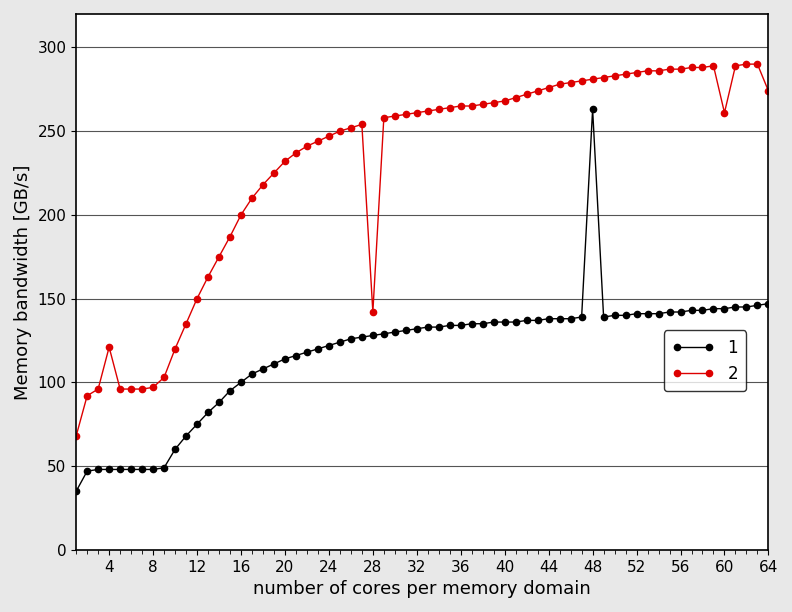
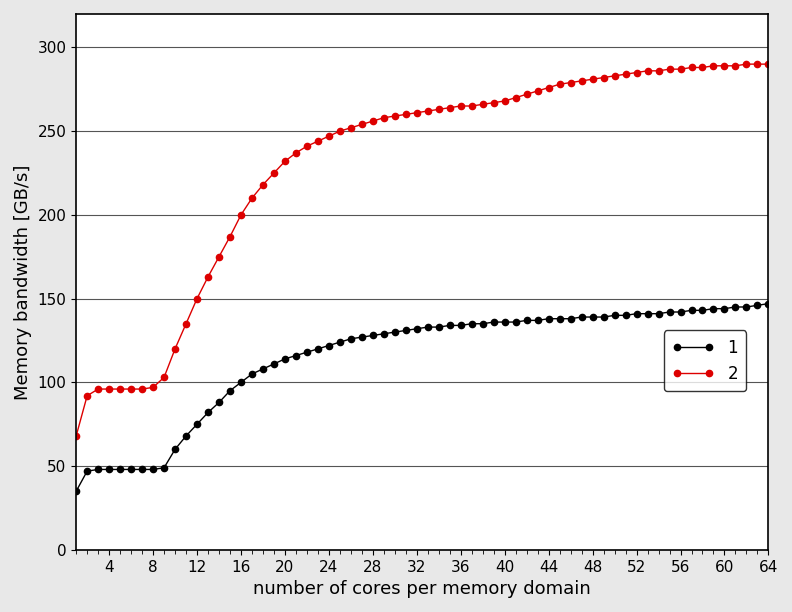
2/4: 121 -> 96
2/28: 142 -> 256
1/48: 263 -> 139
2/60: 261 -> 289
2/64: 274 -> 290
